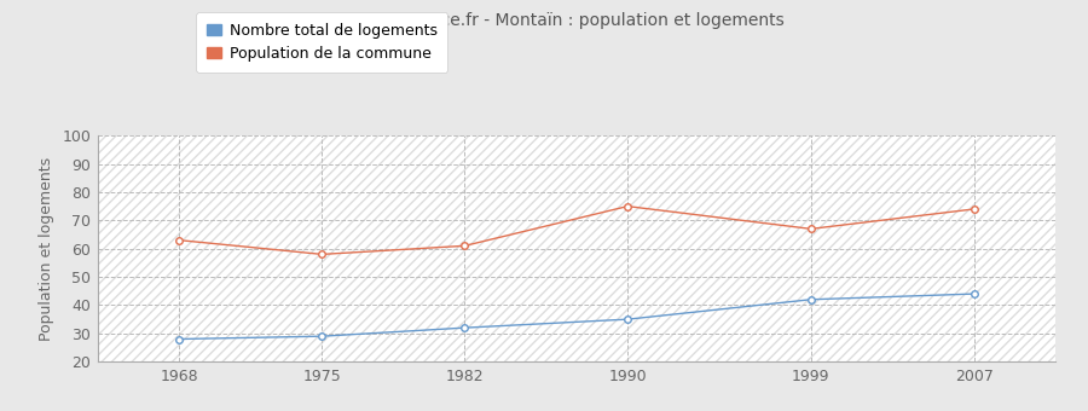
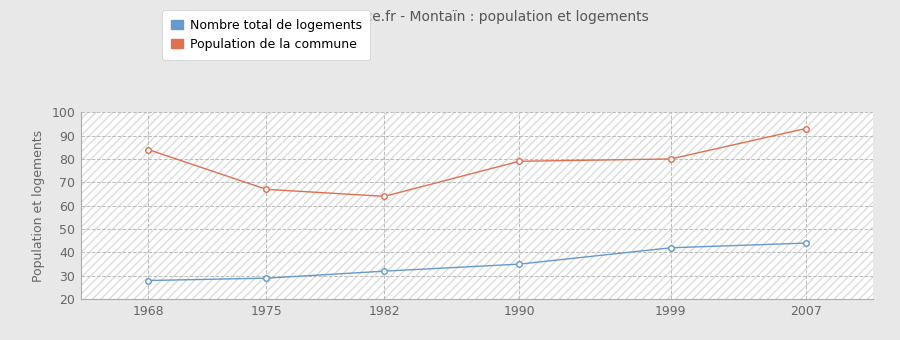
Population de la commune/1968: 63 -> 84
Population de la commune/1975: 58 -> 67
Population de la commune/1982: 61 -> 64
Population de la commune/1990: 75 -> 79
Population de la commune/1999: 67 -> 80
Population de la commune/2007: 74 -> 93
